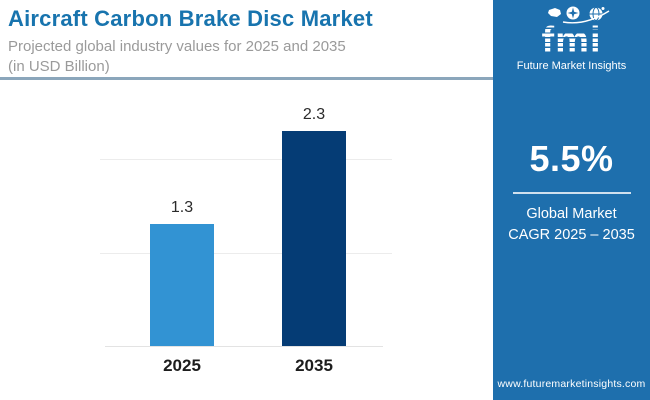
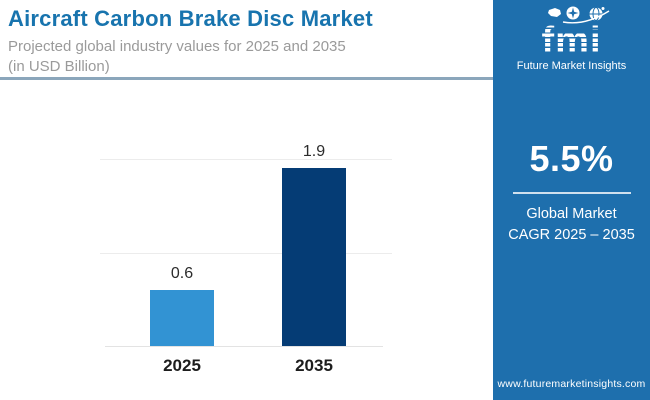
2025: 1.3 -> 0.6
2035: 2.3 -> 1.9
